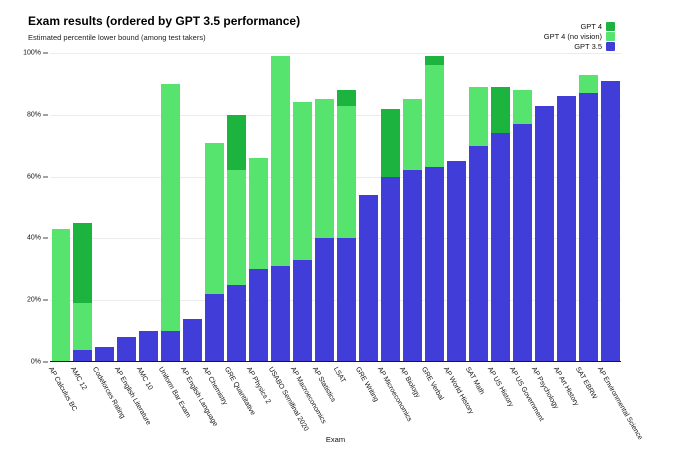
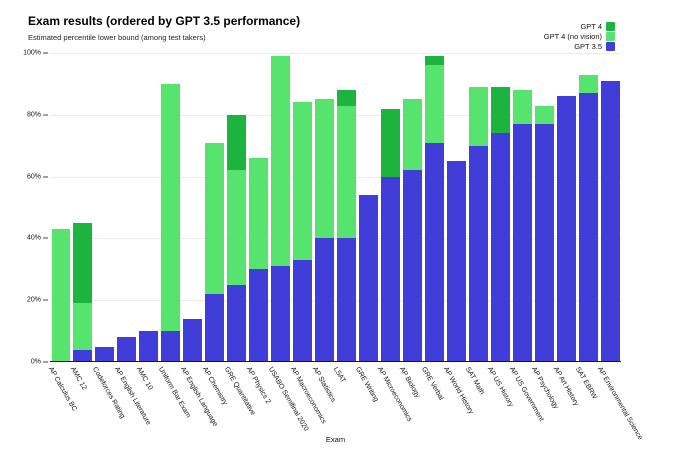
GPT 3.5/GRE Verbal: 63% -> 71%
GPT 3.5/AP Psychology: 83% -> 77%
